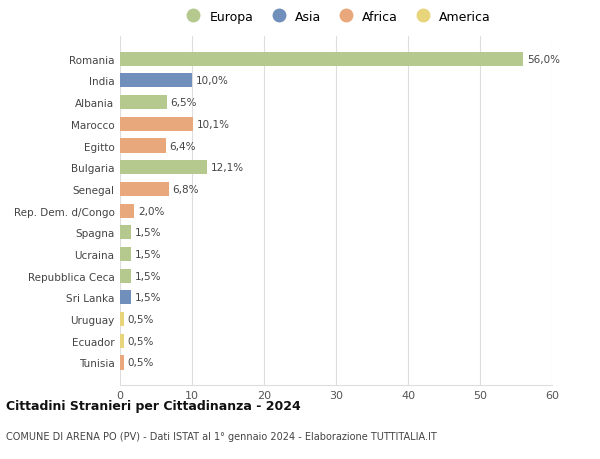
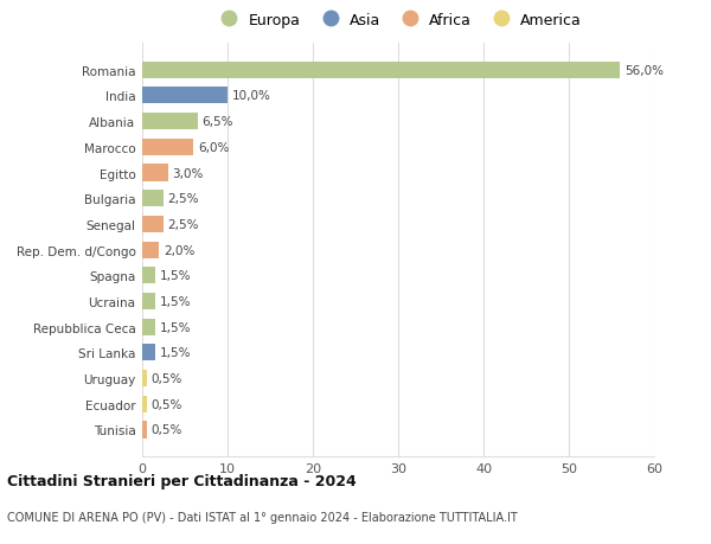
Marocco: 10,1% -> 6,0%
Egitto: 6,4% -> 3,0%
Bulgaria: 12,1% -> 2,5%
Senegal: 6,8% -> 2,5%
